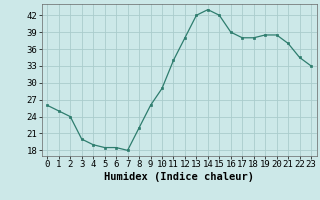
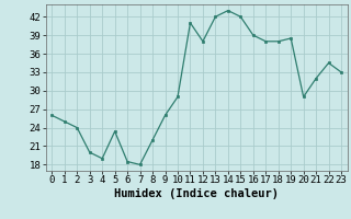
5: 18.5 -> 23.4
11: 34.0 -> 41.0
20: 38.5 -> 29.0
21: 37.0 -> 32.0
